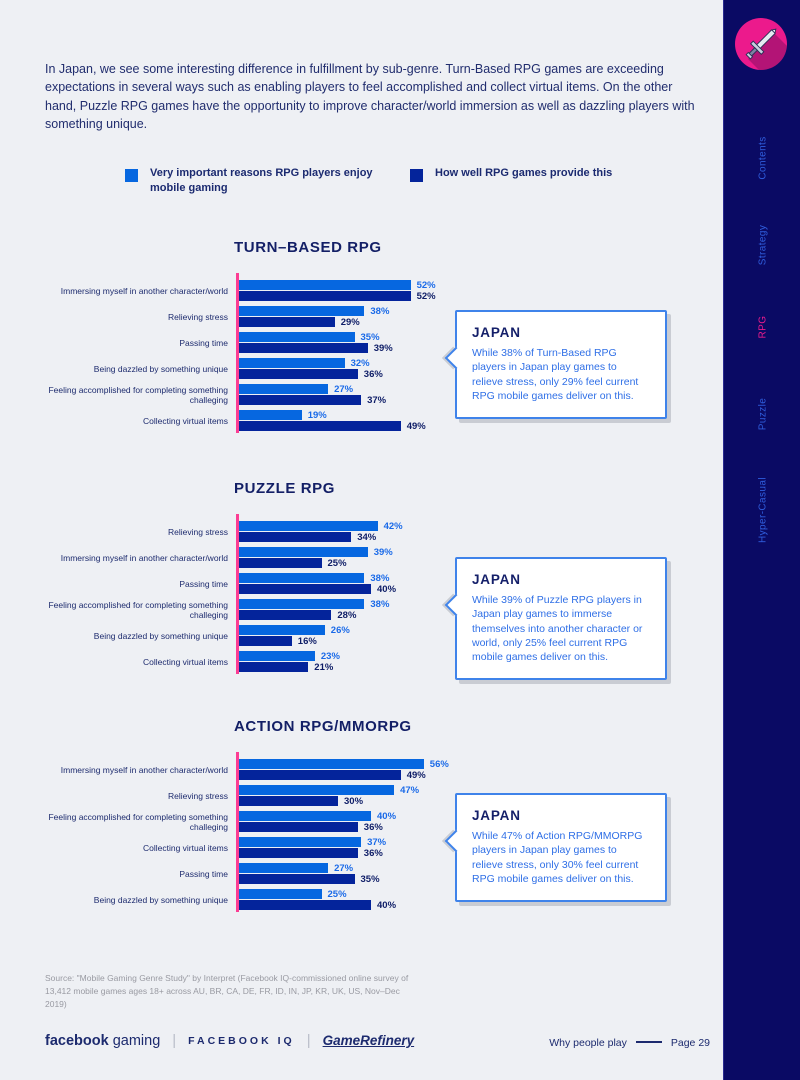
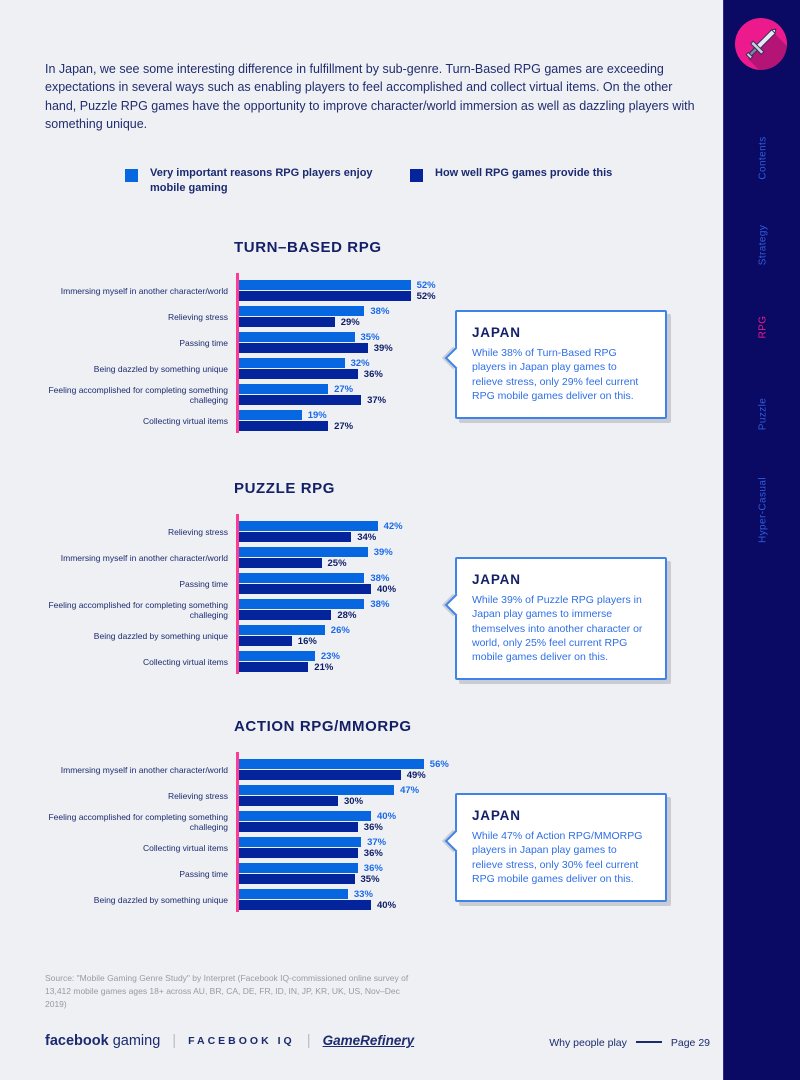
TURN–BASED RPG/How well RPG games provide this/Collecting virtual items: 49% -> 27%
ACTION RPG/MMORPG/Very important reasons RPG players enjoy mobile gaming/Passing time: 27% -> 36%
ACTION RPG/MMORPG/Very important reasons RPG players enjoy mobile gaming/Being dazzled by something unique: 25% -> 33%
